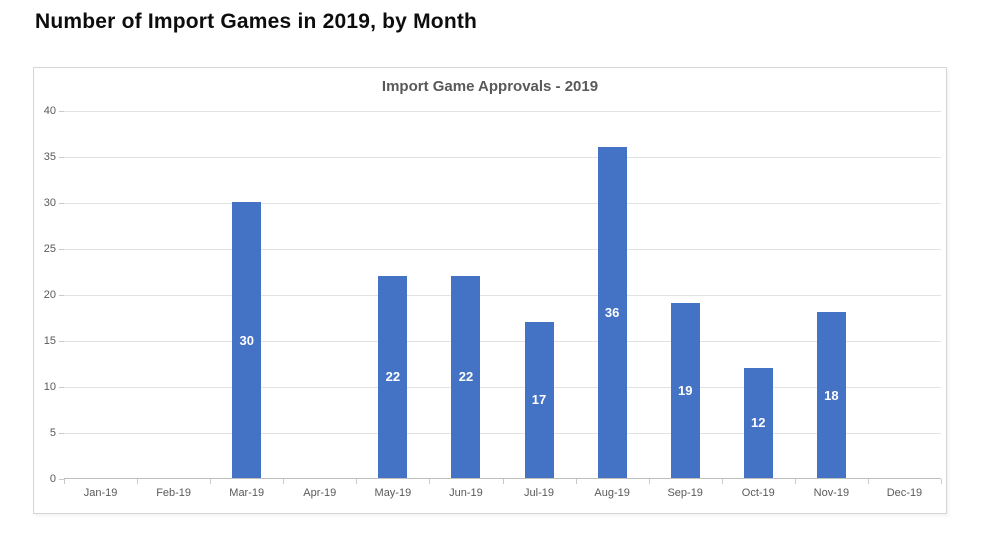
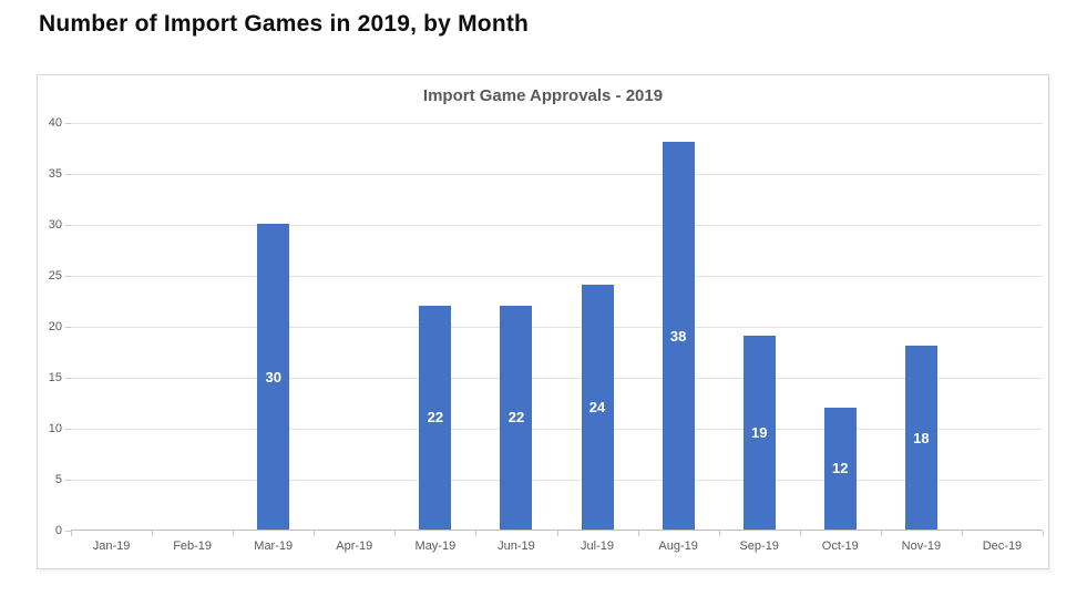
Jul-19: 17 -> 24
Aug-19: 36 -> 38
